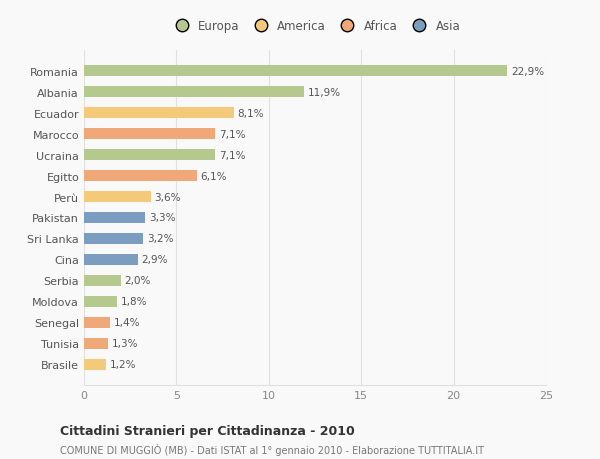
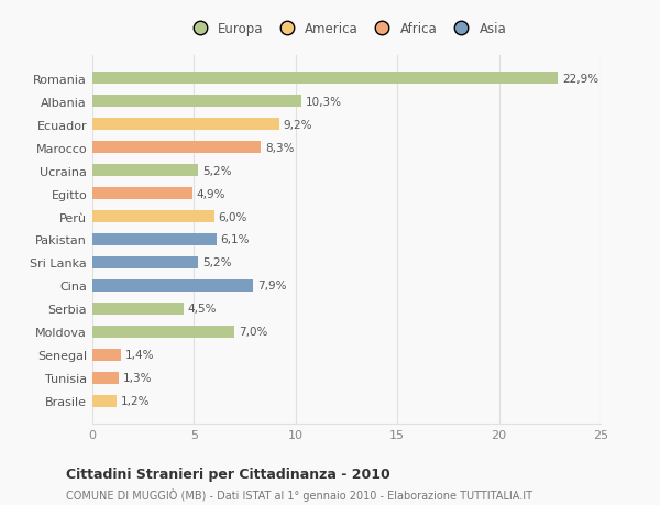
Albania: 11,9% -> 10,3%
Ecuador: 8,1% -> 9,2%
Marocco: 7,1% -> 8,3%
Ucraina: 7,1% -> 5,2%
Egitto: 6,1% -> 4,9%
Perù: 3,6% -> 6,0%
Pakistan: 3,3% -> 6,1%
Sri Lanka: 3,2% -> 5,2%
Cina: 2,9% -> 7,9%
Serbia: 2,0% -> 4,5%
Moldova: 1,8% -> 7,0%
